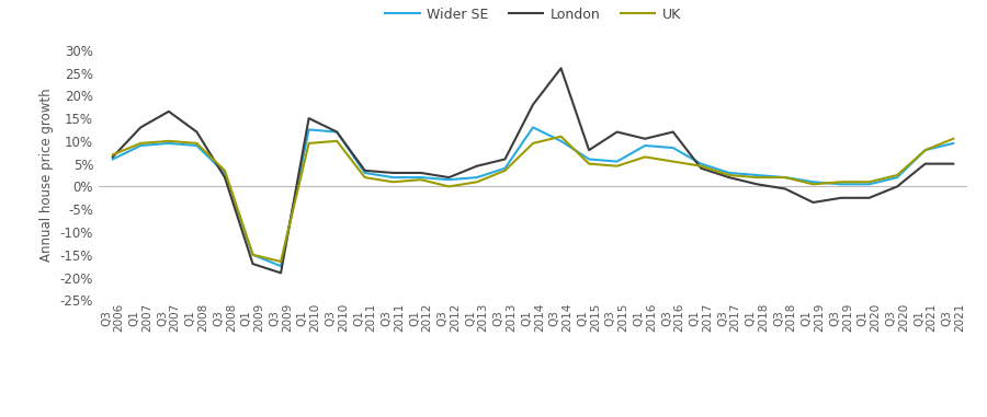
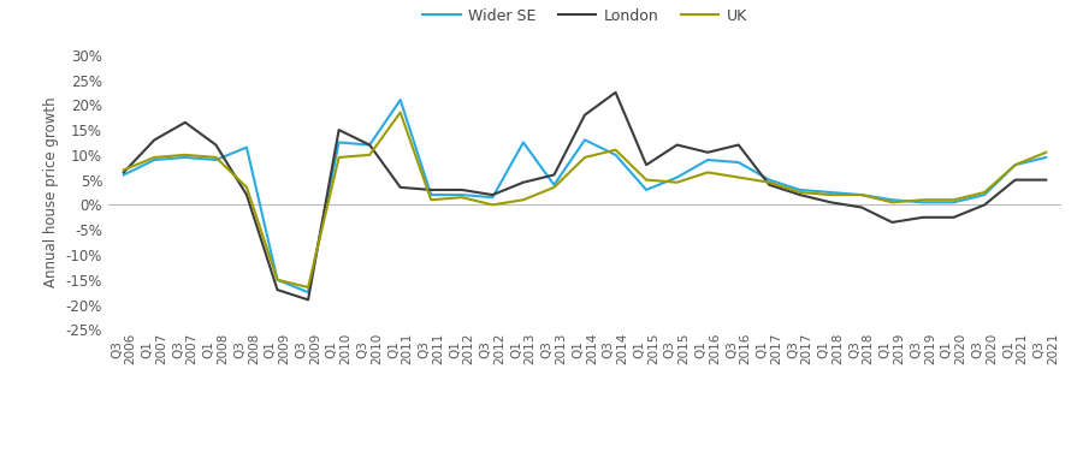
Wider SE/Q3 2008: 3.0% -> 11.5%
Wider SE/Q1 2011: 3.0% -> 21.0%
UK/Q1 2011: 2.0% -> 18.5%
Wider SE/Q1 2013: 2.0% -> 12.5%
London/Q3 2014: 26.0% -> 22.5%
Wider SE/Q1 2015: 6.0% -> 3.0%
